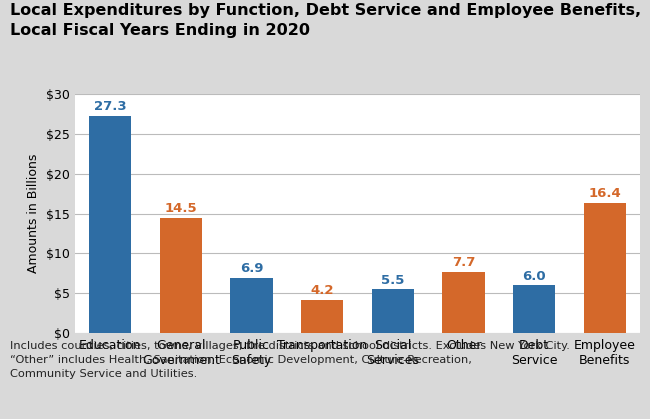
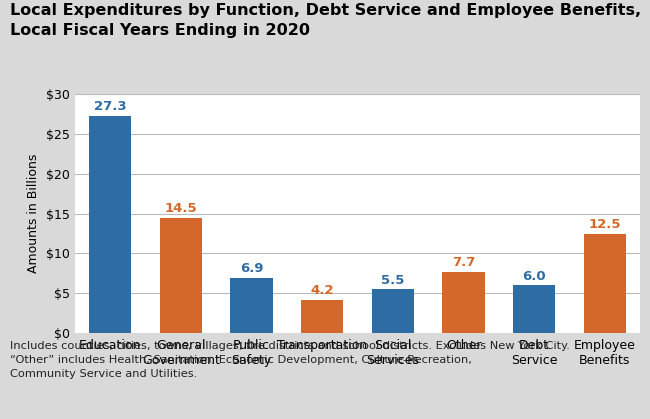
Employee Benefits: 16.4 -> 12.5
